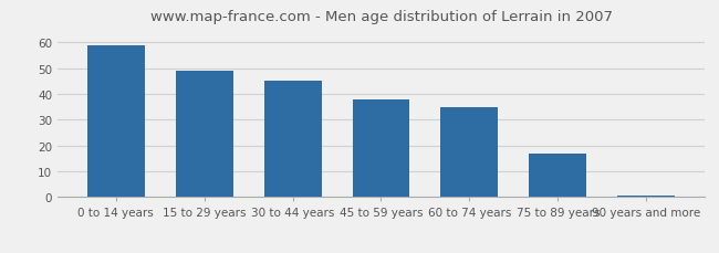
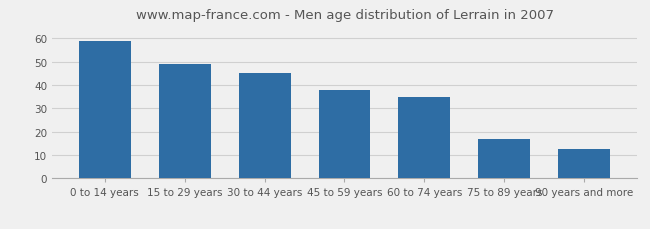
90 years and more: 0.5 -> 12.5
